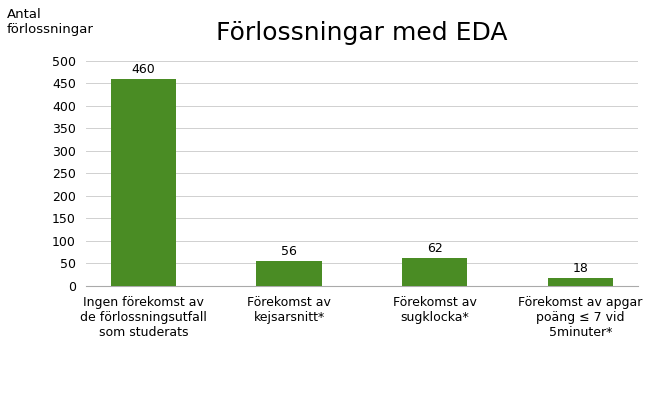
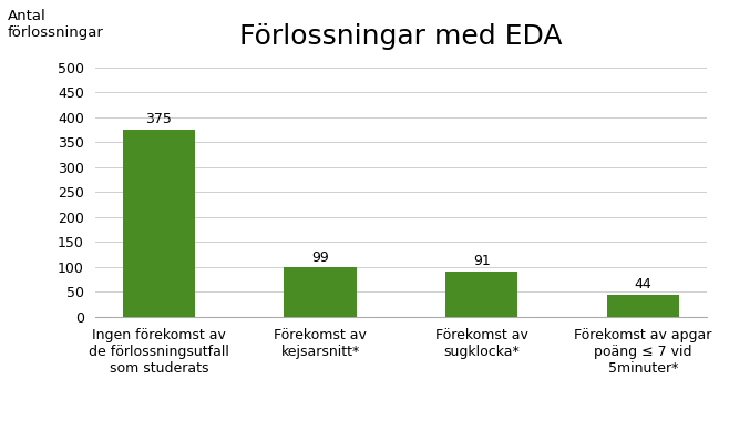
Ingen förekomst av de förlossningsutfall som studerats: 460 -> 375
Förekomst av kejsarsnitt*: 56 -> 99
Förekomst av sugklocka*: 62 -> 91
Förekomst av apgar poäng ≤ 7 vid 5minuter*: 18 -> 44
